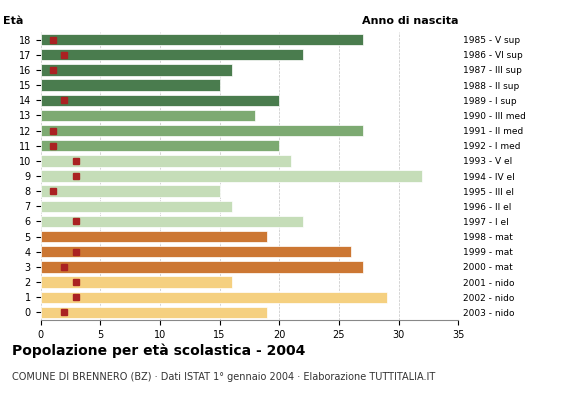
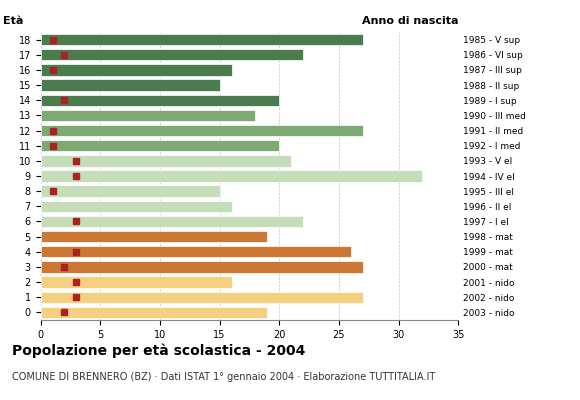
1: 29 -> 27
